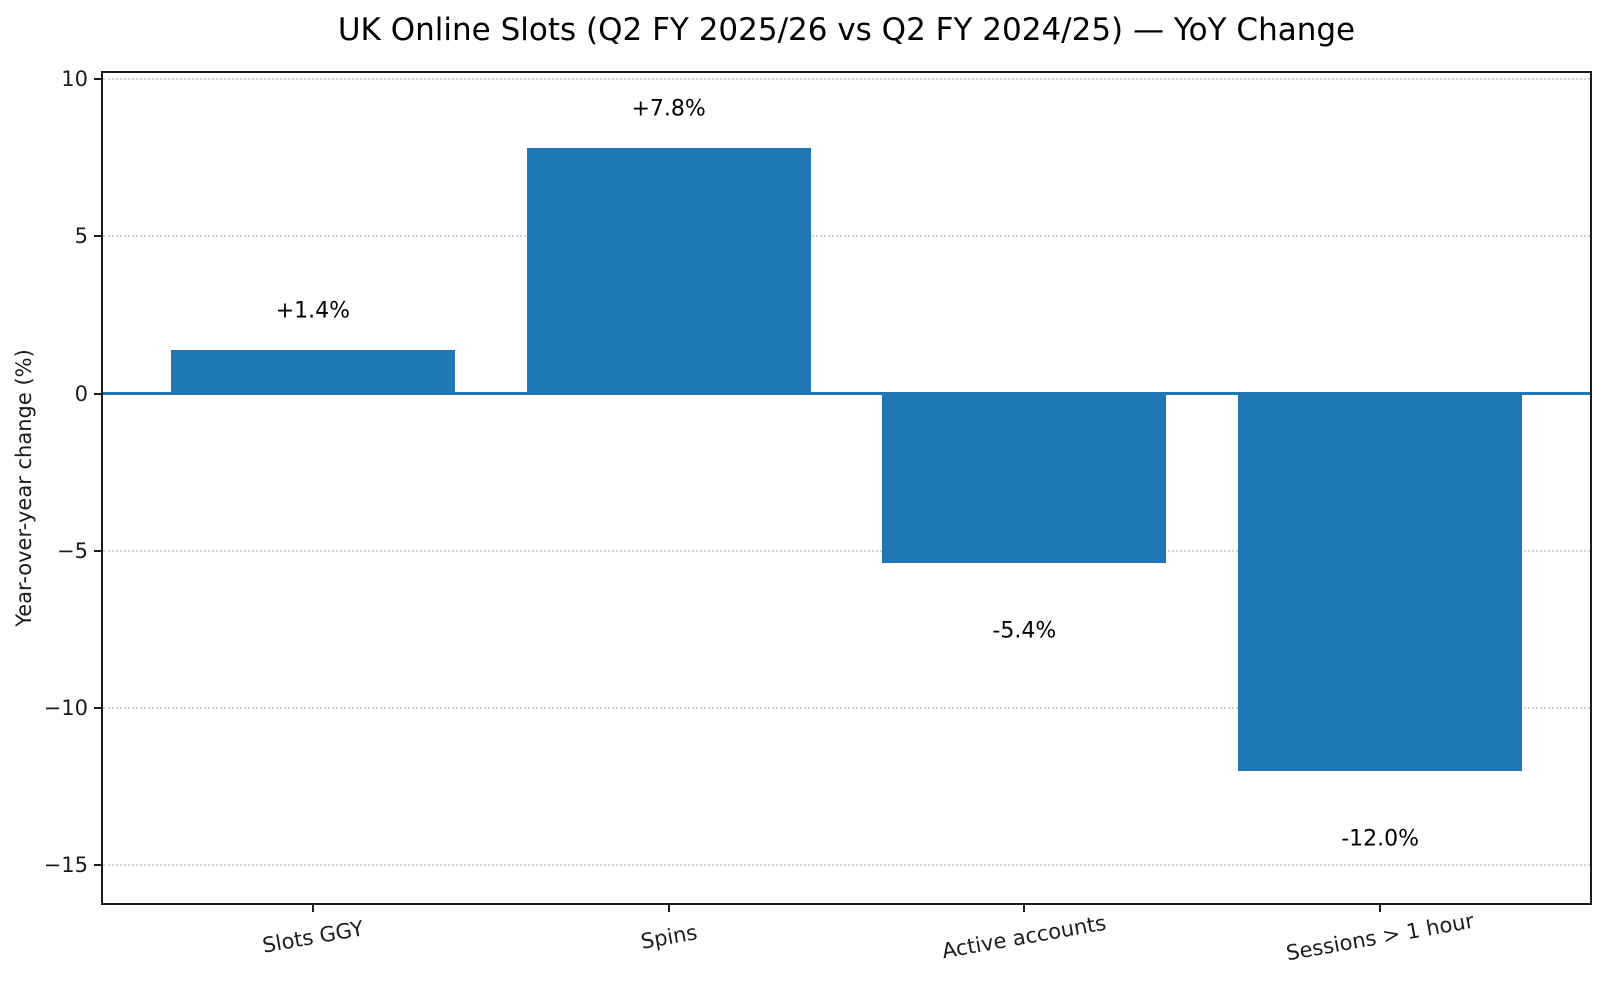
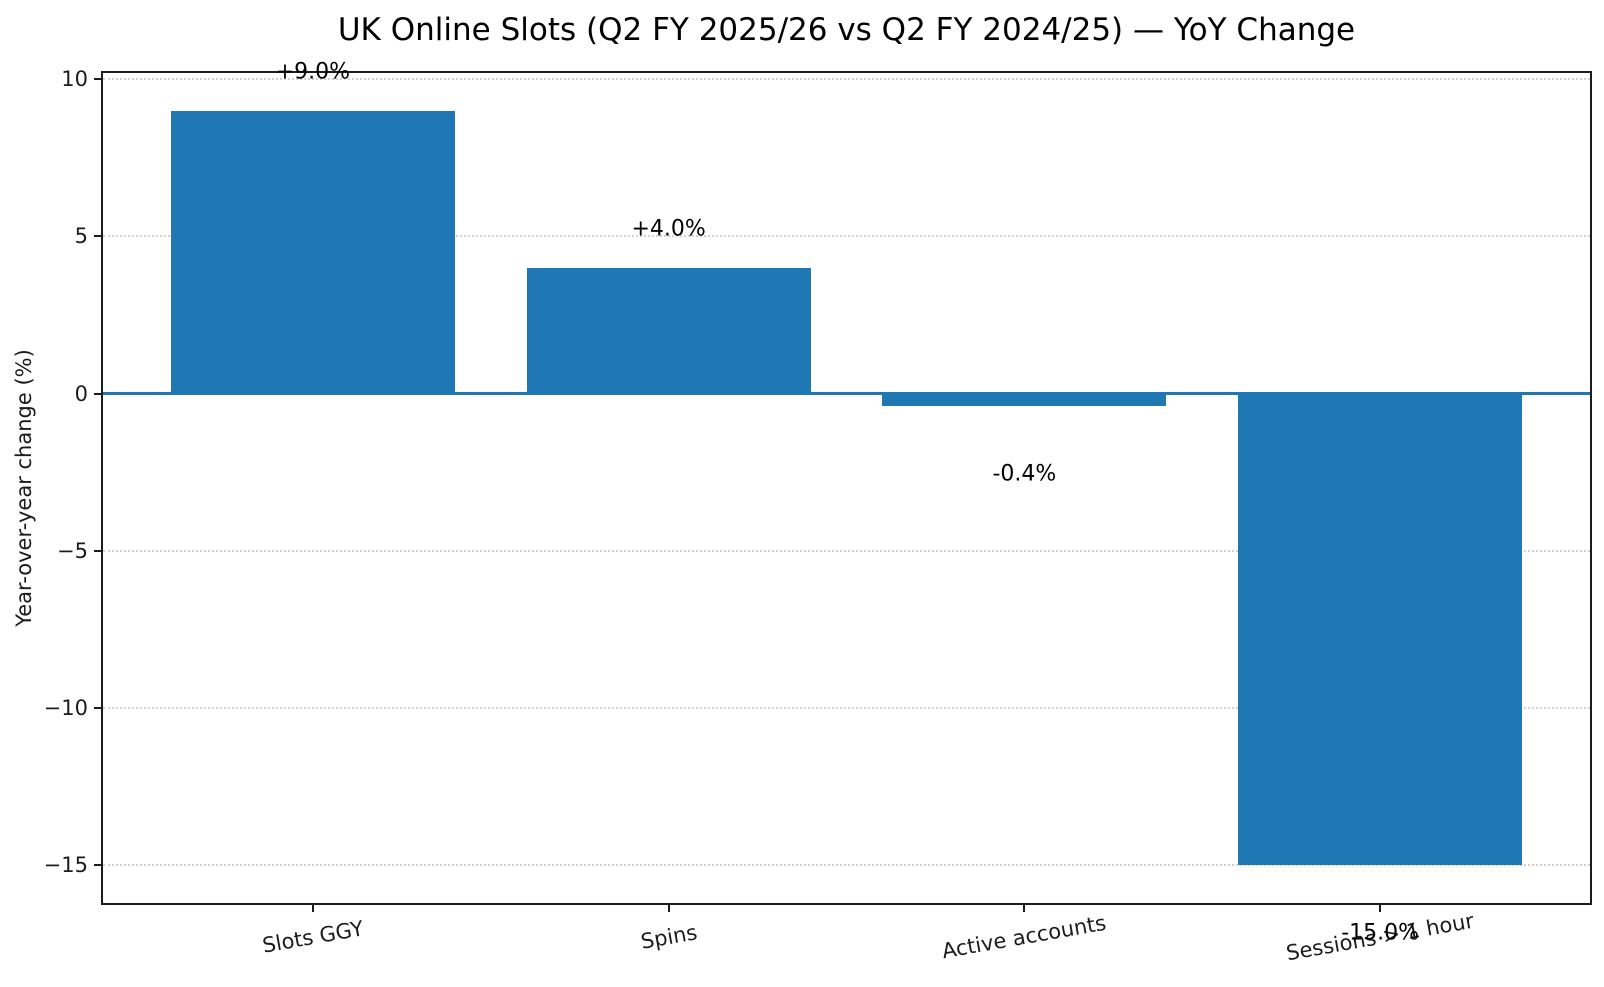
Slots GGY: +1.4% -> +9.0%
Spins: +7.8% -> +4.0%
Active accounts: -5.4% -> -0.4%
Sessions > 1 hour: -12.0% -> -15.0%
